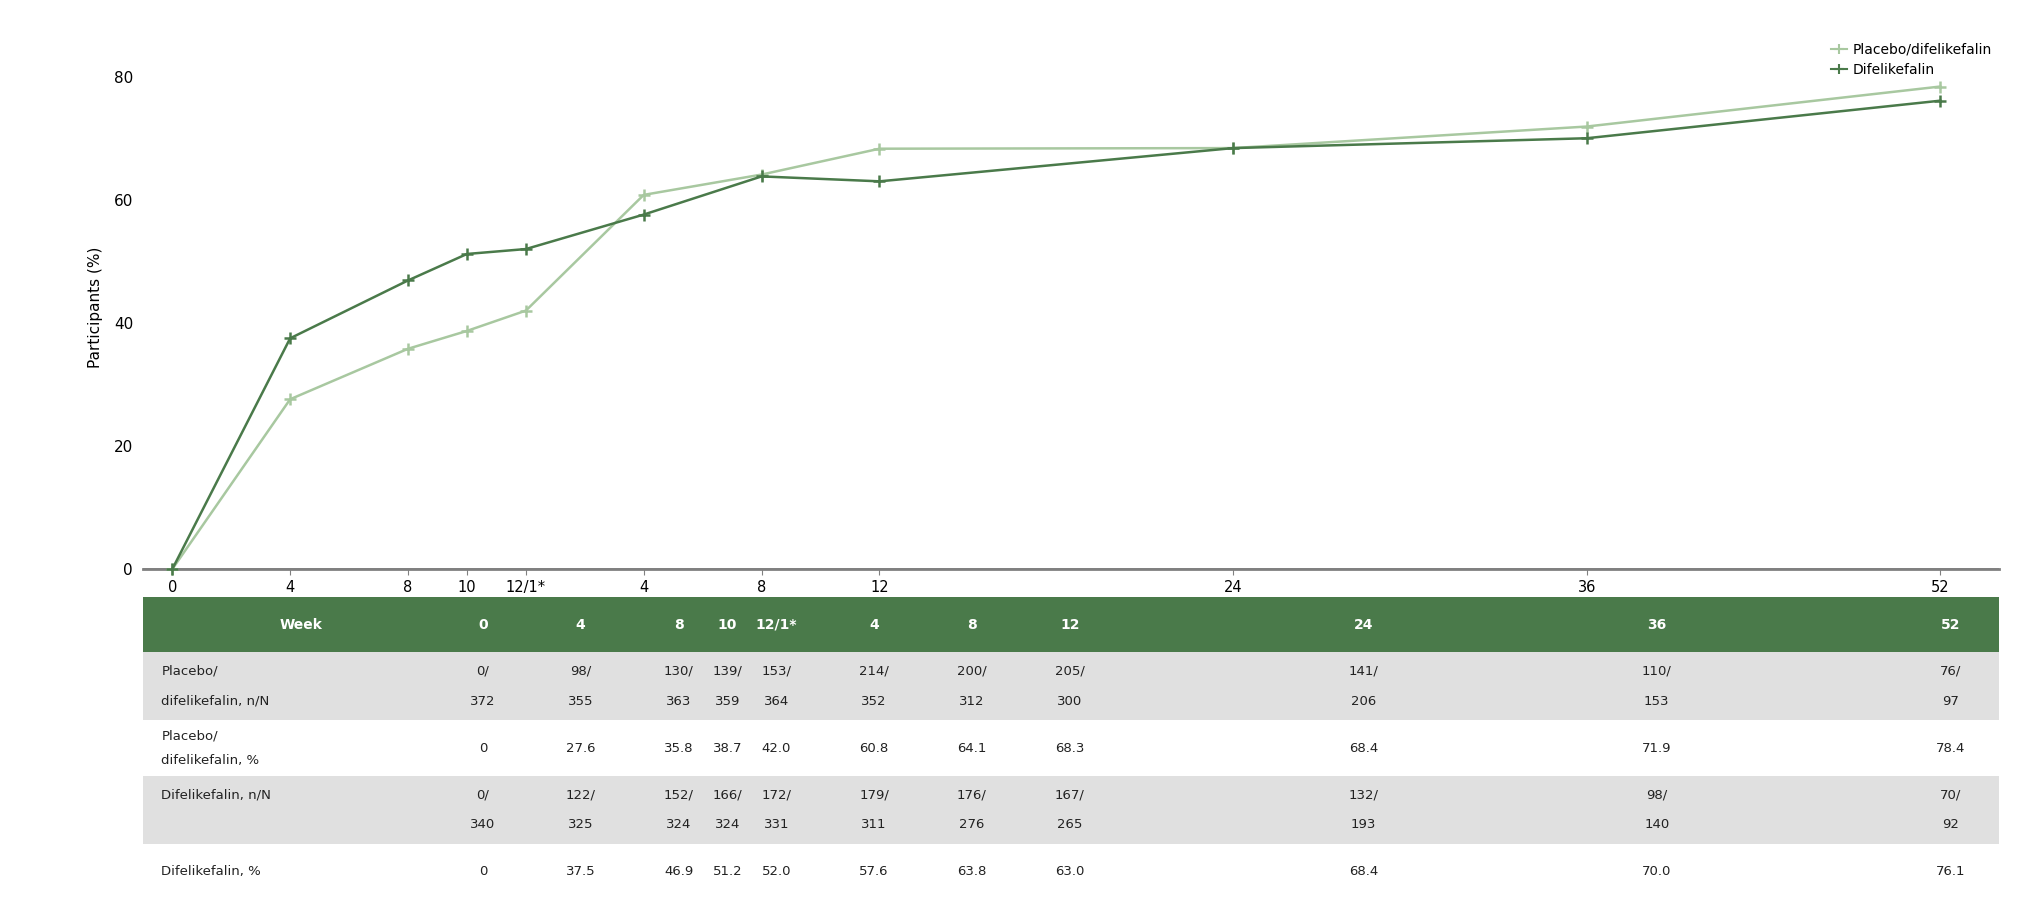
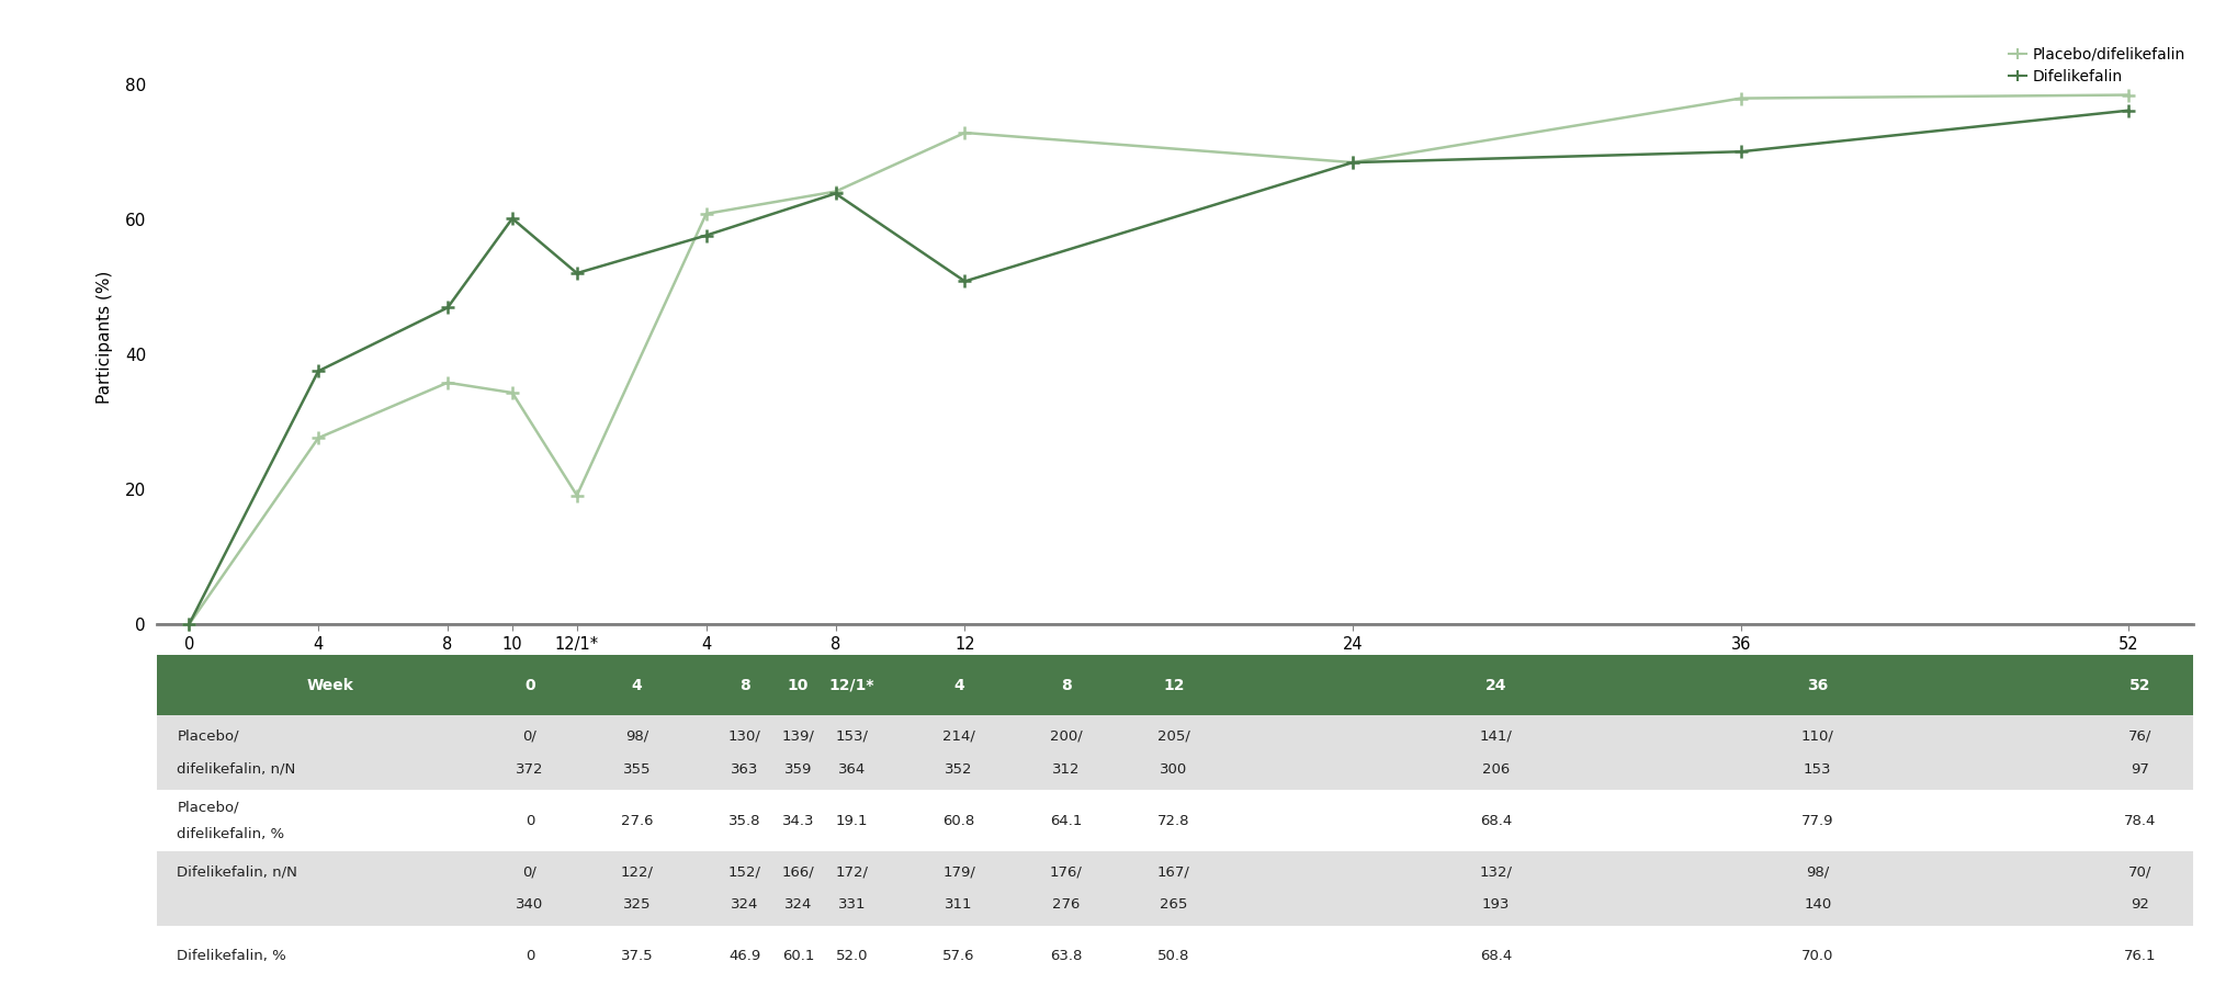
Placebo/difelikefalin/10: 38.7 -> 34.3
Difelikefalin/10: 51.2 -> 60.1
Placebo/difelikefalin/12/1*: 42.0 -> 19.1
Placebo/difelikefalin/12: 68.3 -> 72.8
Difelikefalin/12: 63.0 -> 50.8
Placebo/difelikefalin/36: 71.9 -> 77.9
